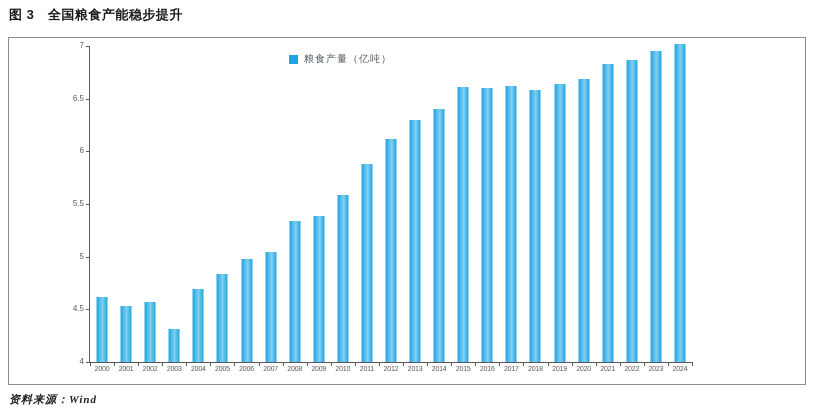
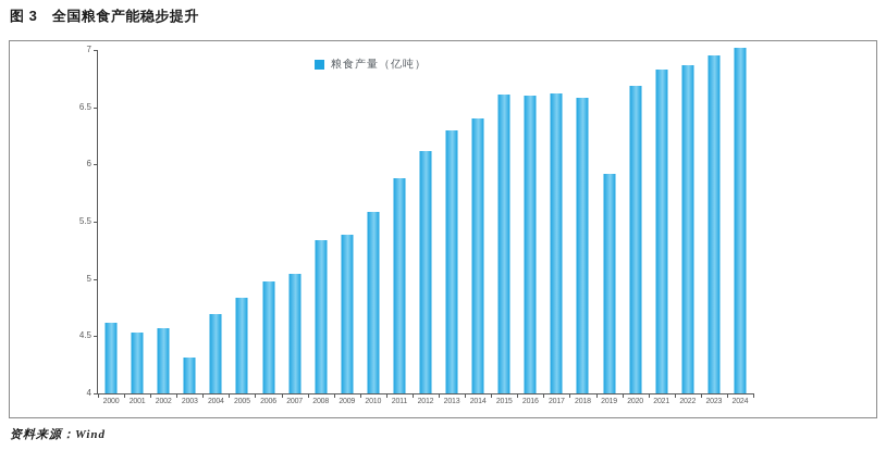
2019: 6.64 -> 5.92
